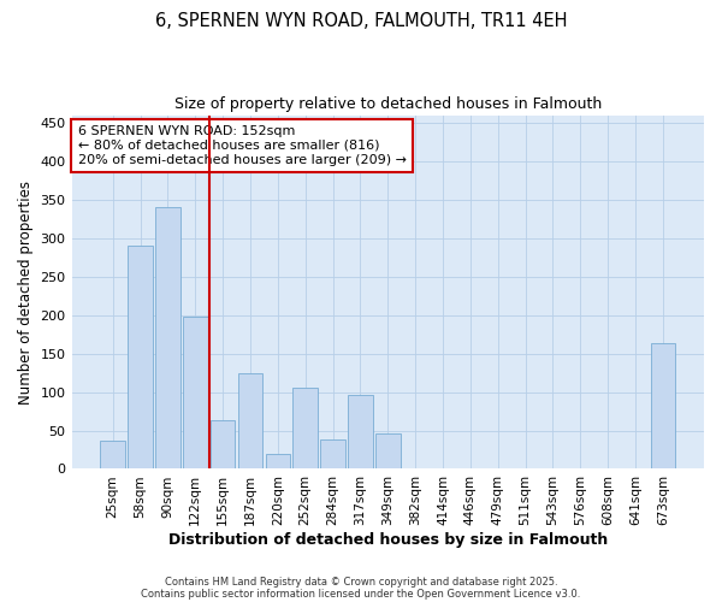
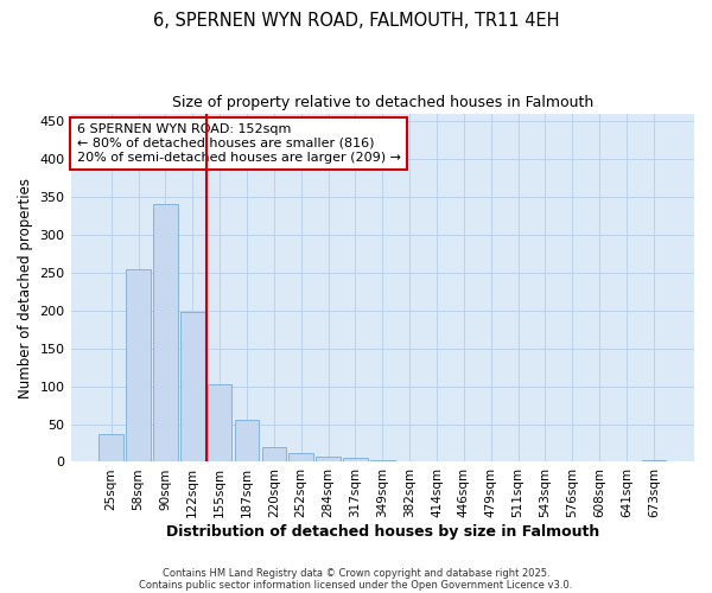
58sqm: 290 -> 255
155sqm: 64 -> 103
187sqm: 124 -> 55
252sqm: 106 -> 11
284sqm: 38 -> 7
317sqm: 96 -> 5
349sqm: 46 -> 3
673sqm: 164 -> 3
